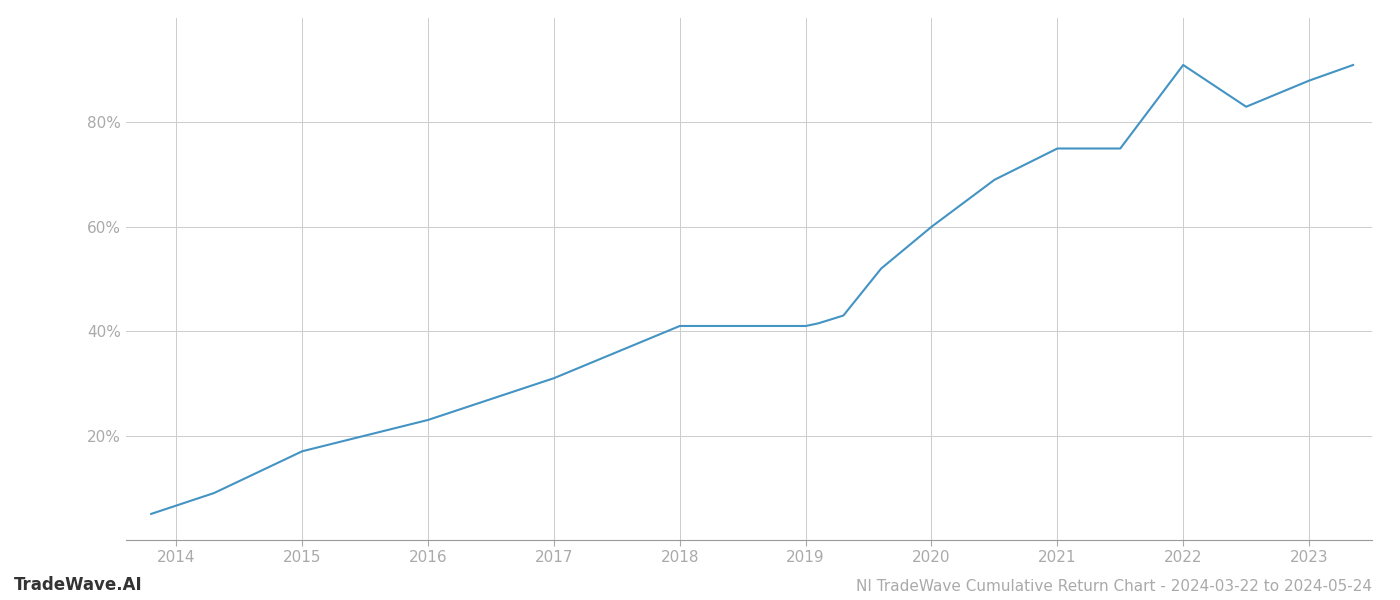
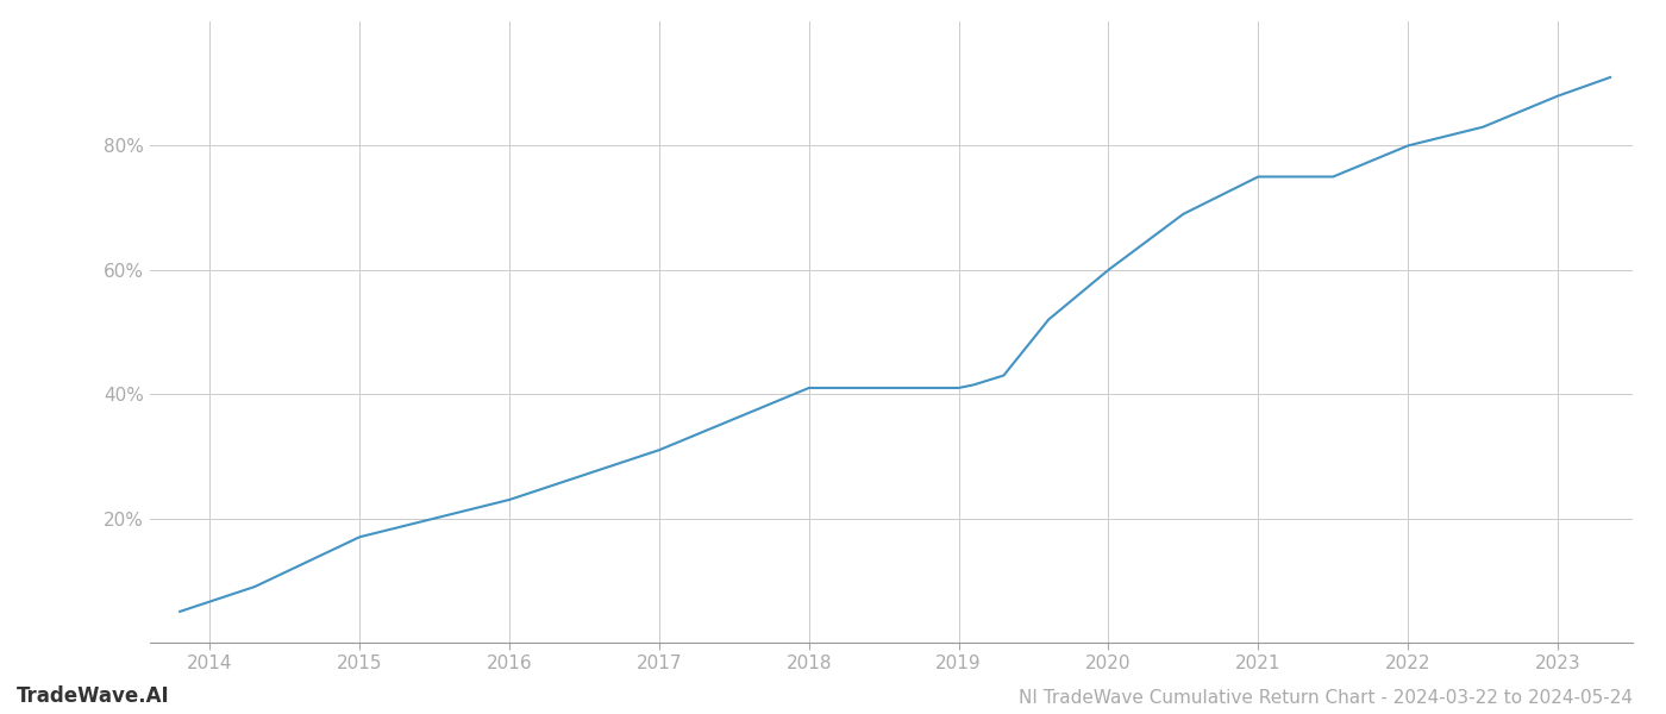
2022: 91.0% -> 80.0%
